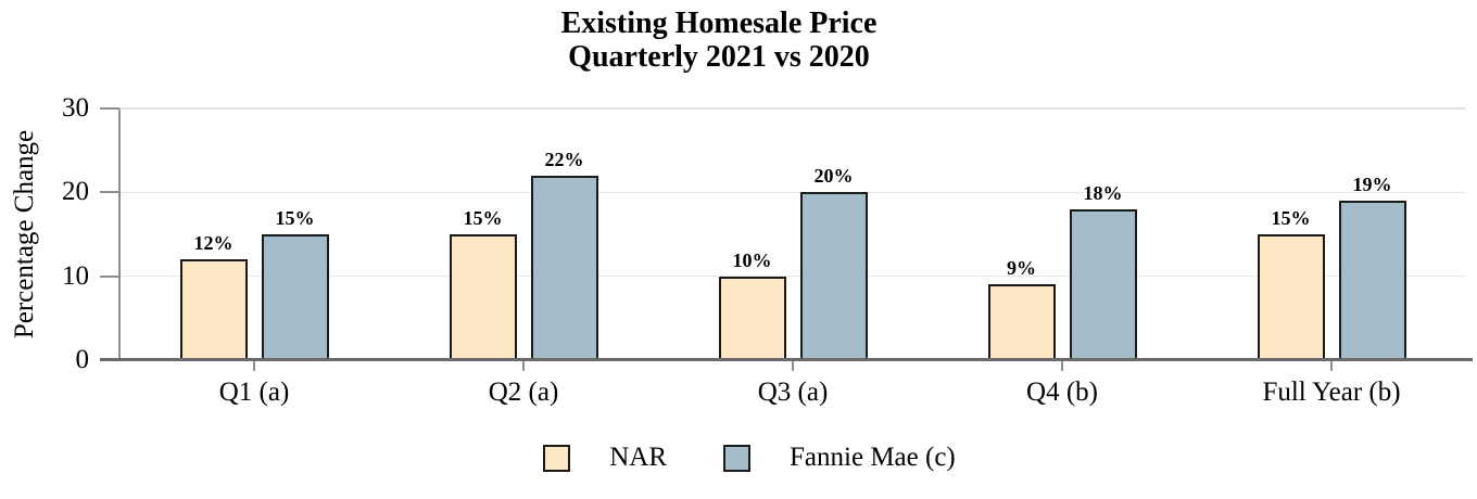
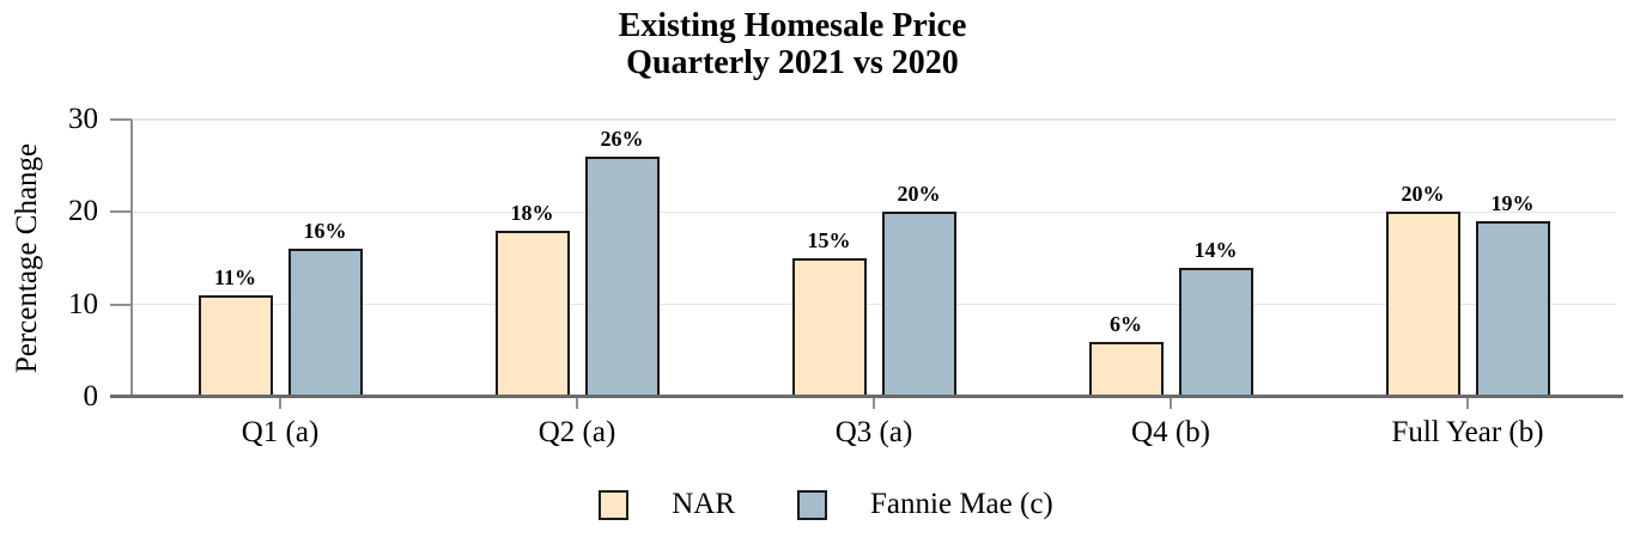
NAR/Q1 (a): 12% -> 11%
Fannie Mae (c)/Q1 (a): 15% -> 16%
NAR/Q2 (a): 15% -> 18%
Fannie Mae (c)/Q2 (a): 22% -> 26%
NAR/Q3 (a): 10% -> 15%
NAR/Q4 (b): 9% -> 6%
Fannie Mae (c)/Q4 (b): 18% -> 14%
NAR/Full Year (b): 15% -> 20%
